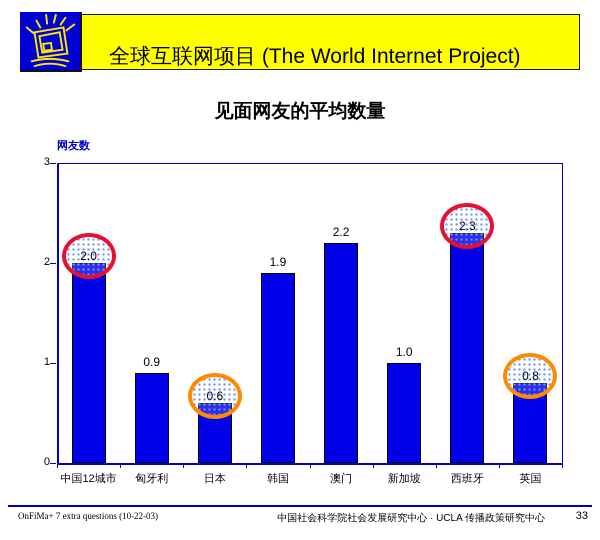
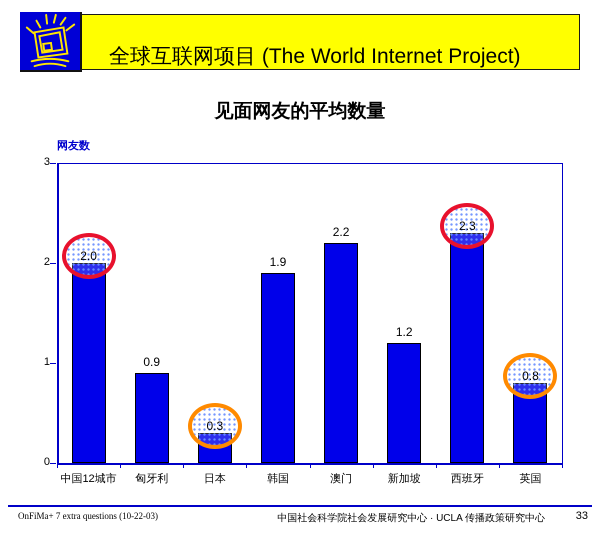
日本: 0.6 -> 0.3
新加坡: 1.0 -> 1.2
